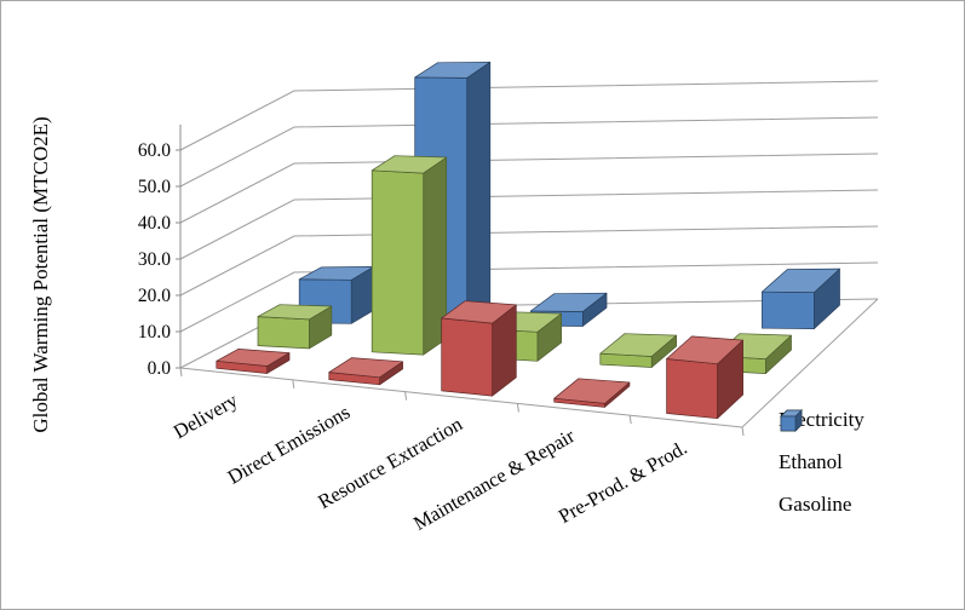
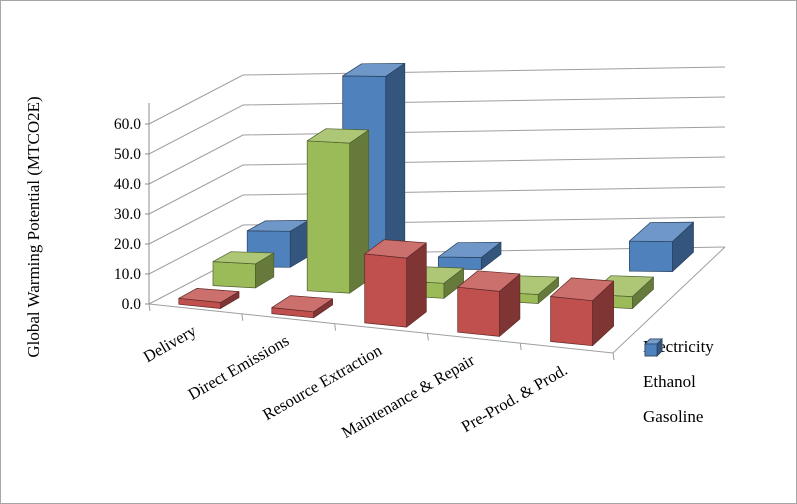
Gasoline/Direct Emissions: 68 -> 64
Electricity/Resource Extraction: 20 -> 23
Ethanol/Resource Extraction: 8 -> 5
Electricity/Maintenance & Repair: 1 -> 15
